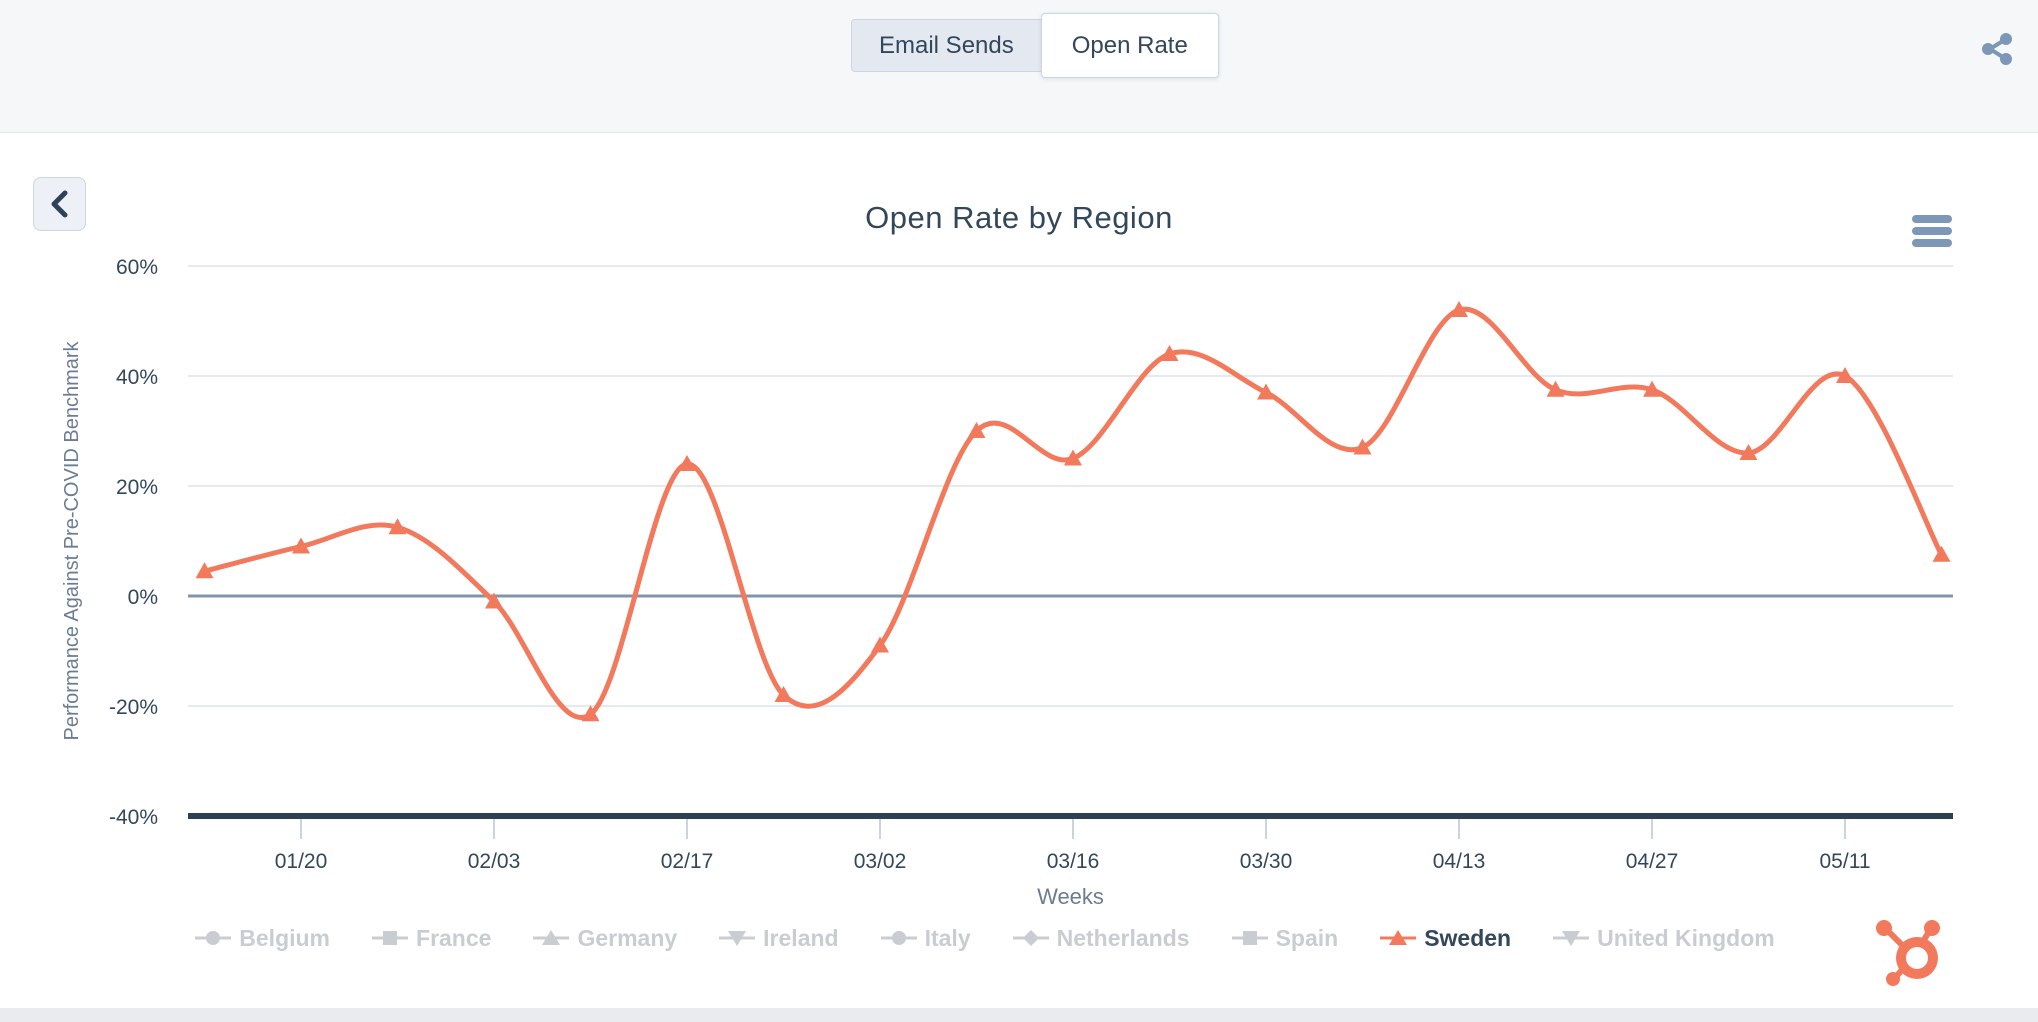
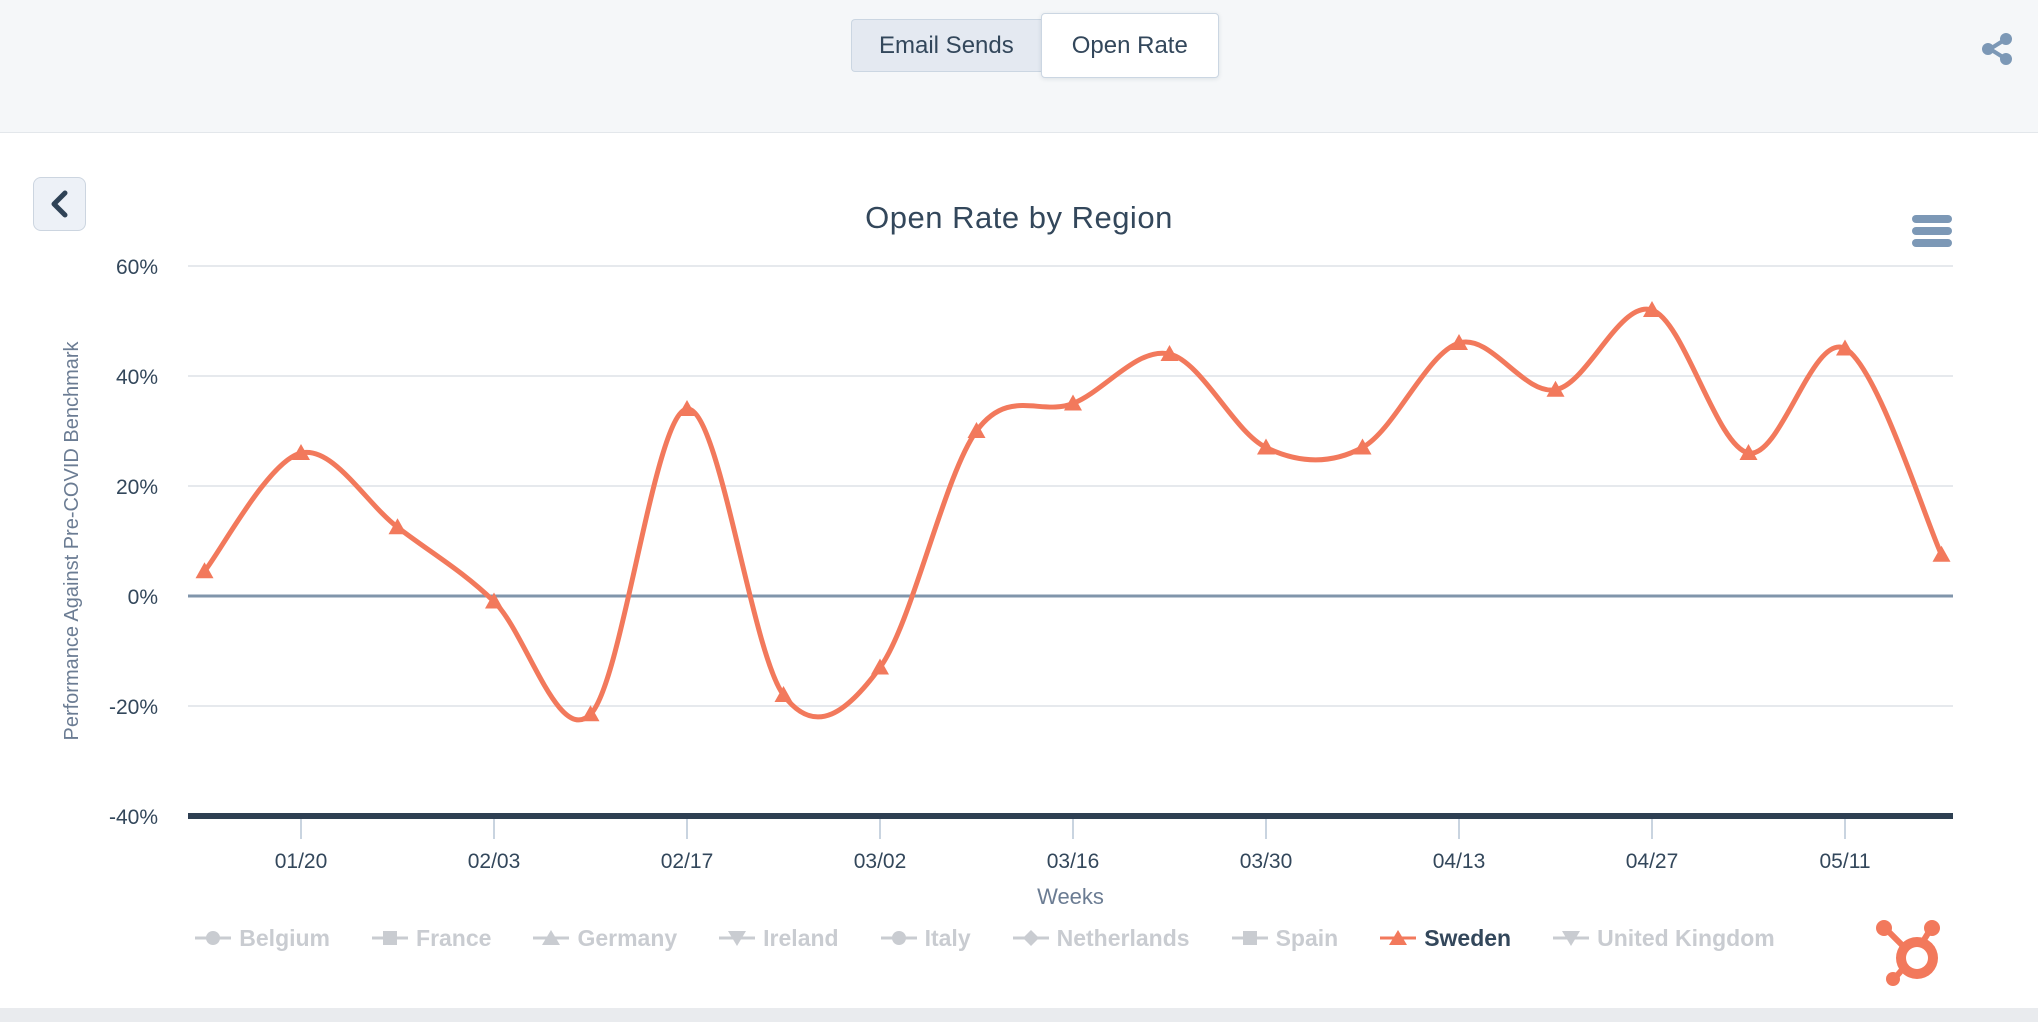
01/20: 9% -> 26%
02/17: 24% -> 34%
03/02: -9% -> -13%
03/16: 25% -> 35%
03/30: 37% -> 27%
04/13: 52% -> 46%
04/27: 38% -> 52%
05/11: 40% -> 45%
